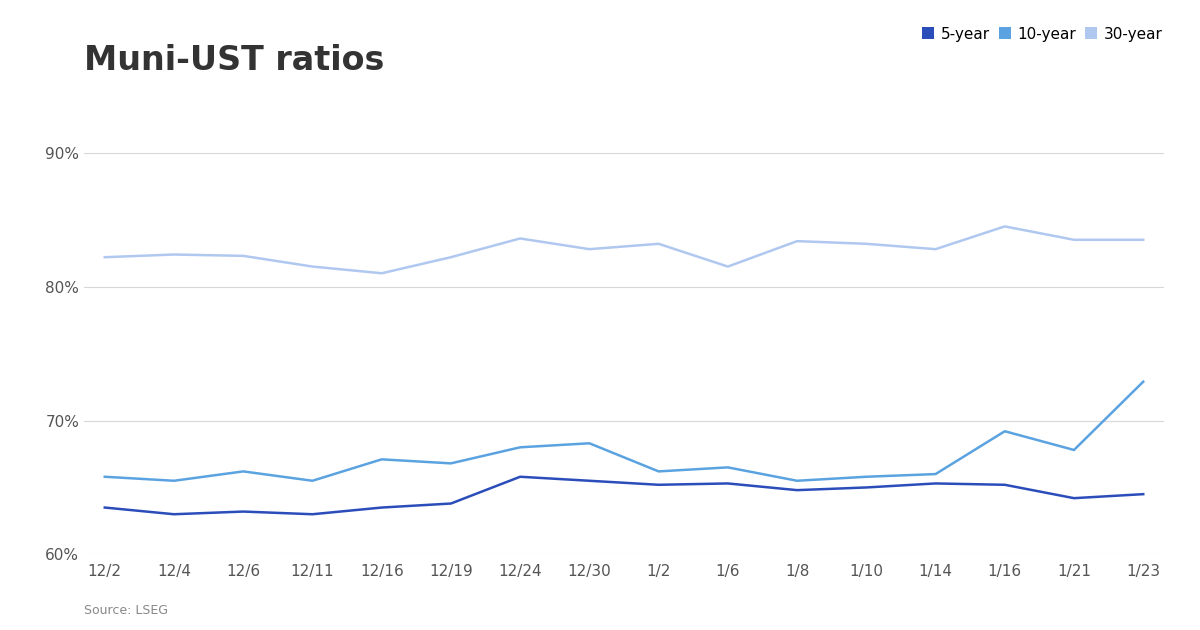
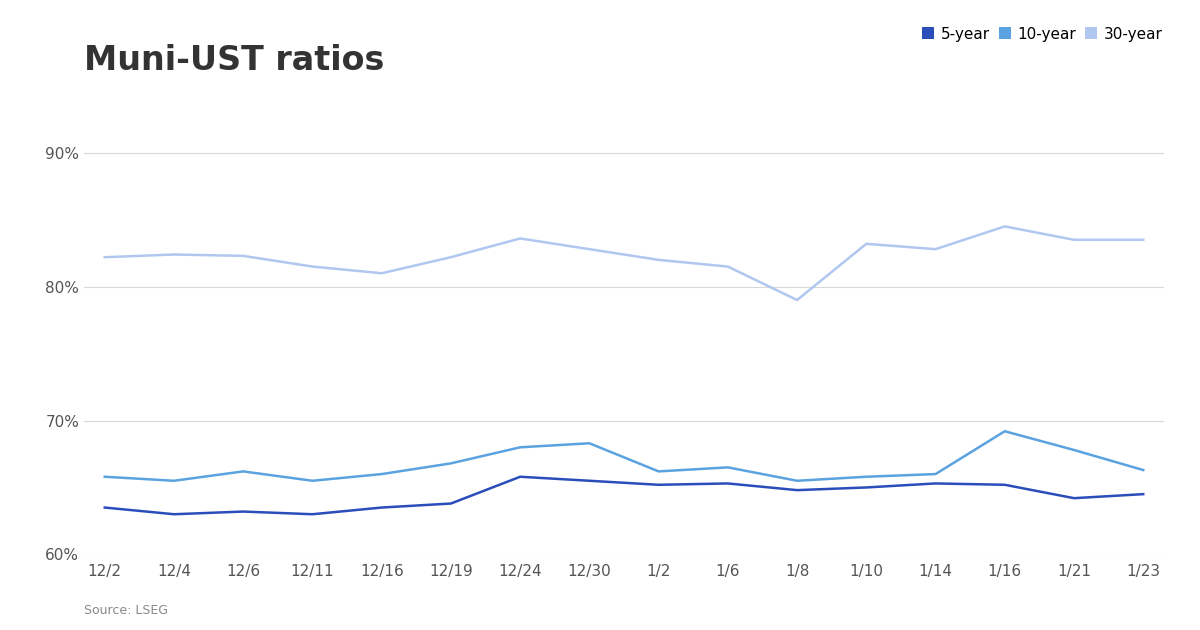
10-year/12/16: 67.1% -> 66.0%
30-year/1/2: 83.2% -> 82.0%
30-year/1/8: 83.4% -> 79.0%
10-year/1/23: 72.9% -> 66.3%
